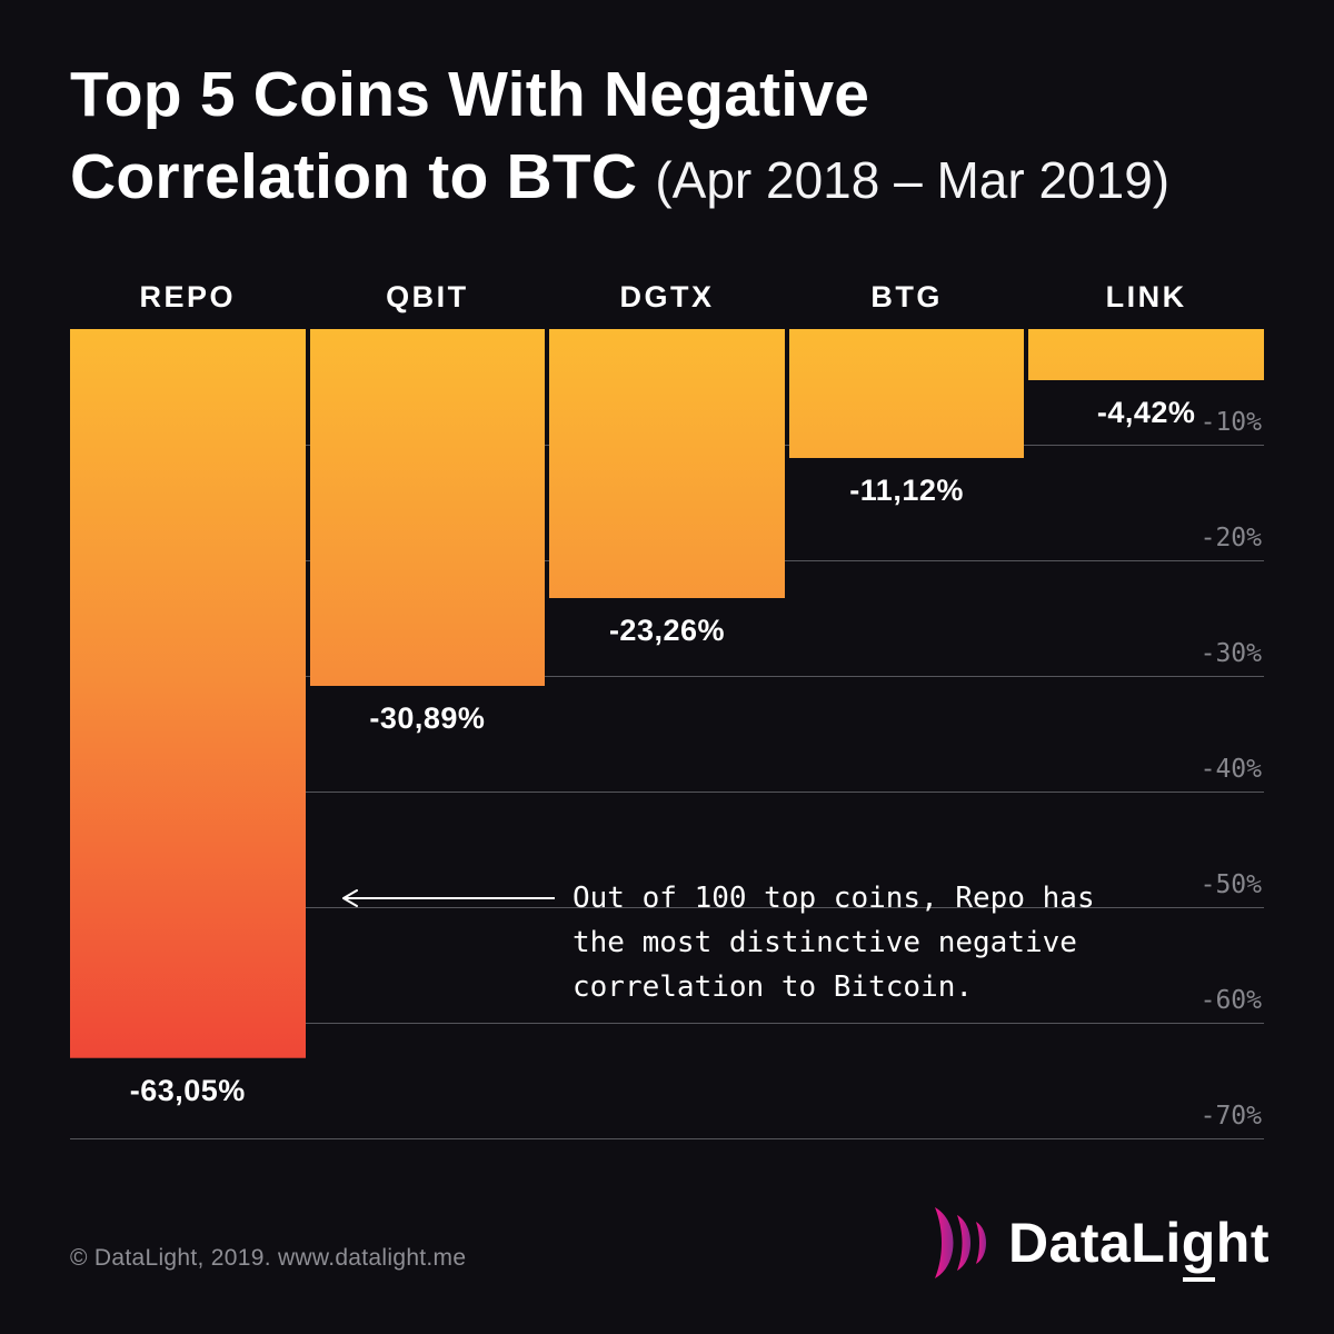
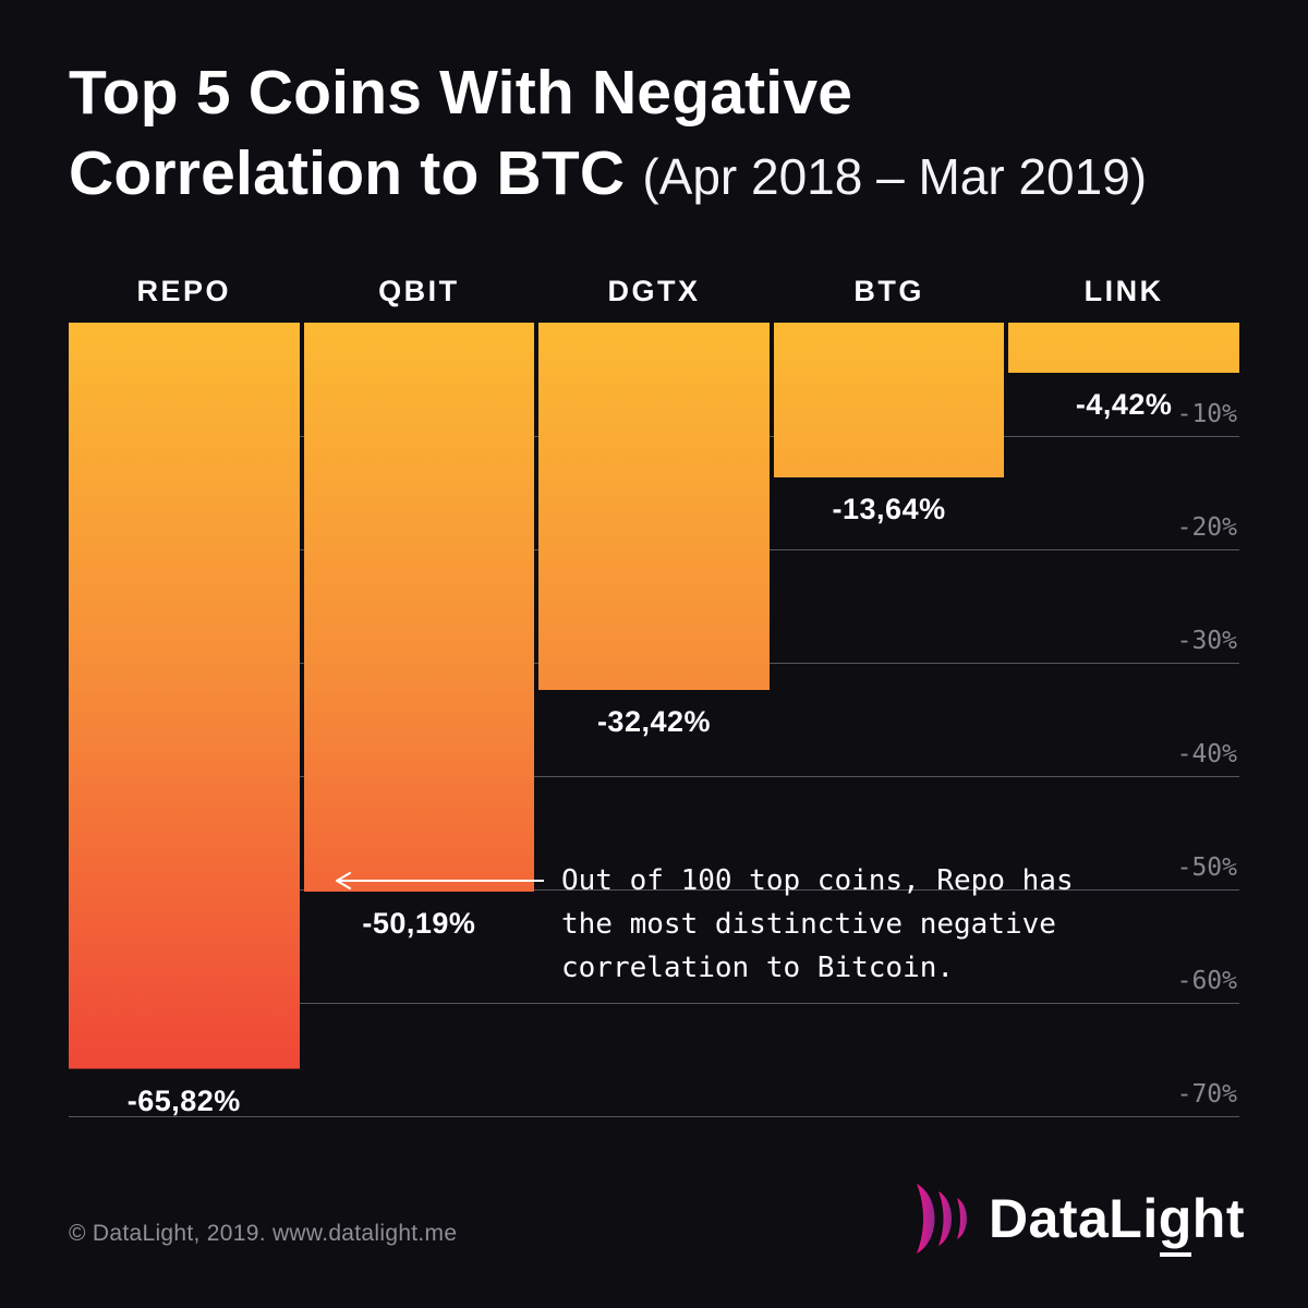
REPO: -63,05% -> -65,82%
QBIT: -30,89% -> -50,19%
DGTX: -23,26% -> -32,42%
BTG: -11,12% -> -13,64%
